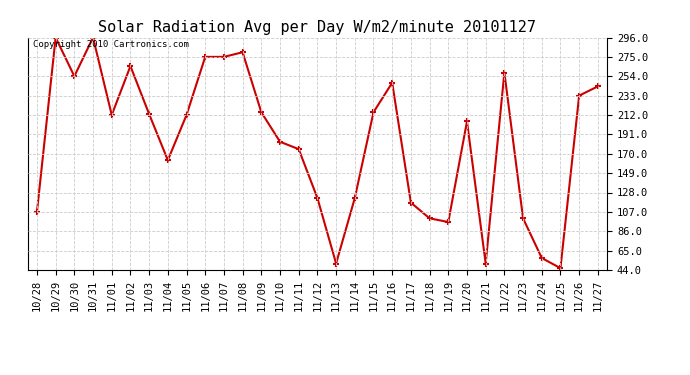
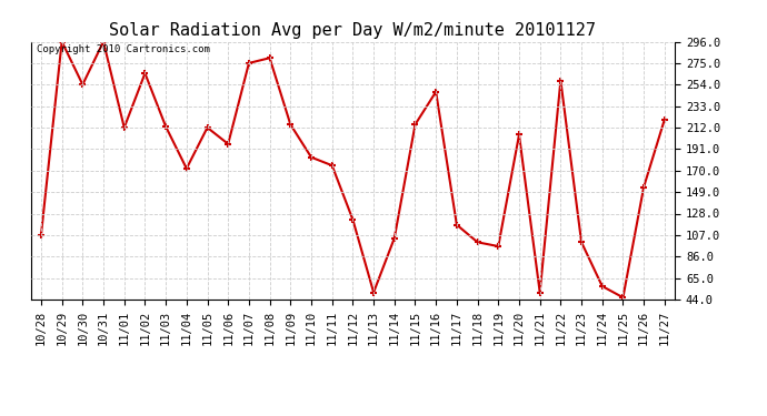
11/04: 163 -> 172
11/06: 275 -> 196
11/14: 122 -> 104
11/26: 233 -> 154
11/27: 243 -> 220
